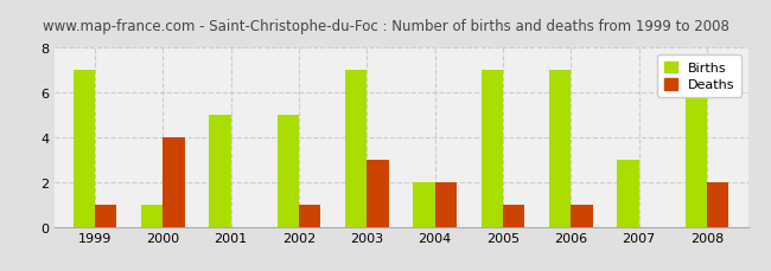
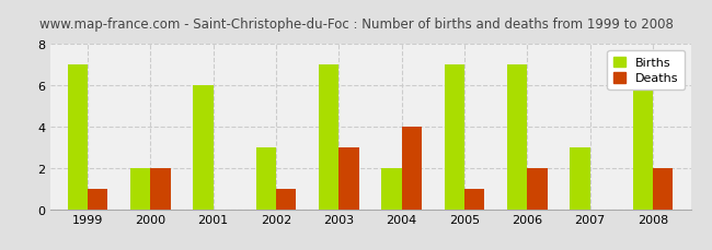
Births/2000: 1 -> 2
Deaths/2000: 4 -> 2
Births/2001: 5 -> 6
Births/2002: 5 -> 3
Deaths/2004: 2 -> 4
Deaths/2006: 1 -> 2
